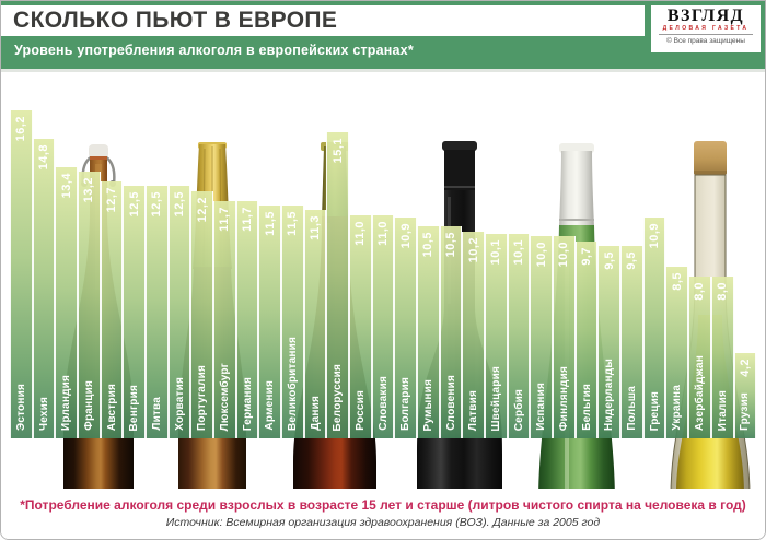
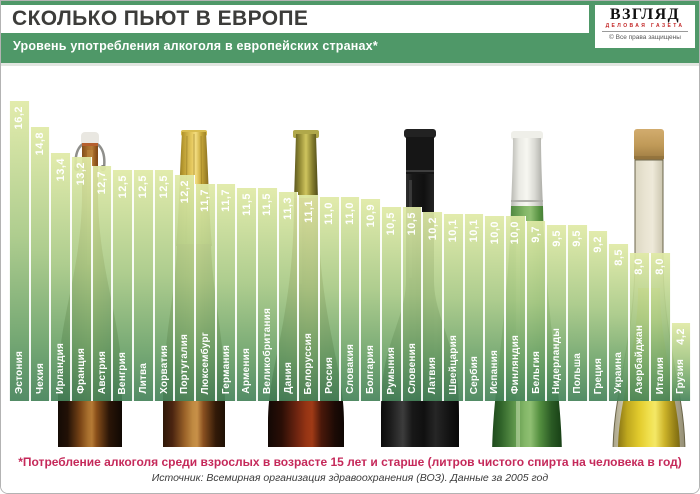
Белоруссия: 15,1 -> 11,1
Греция: 10,9 -> 9,2
